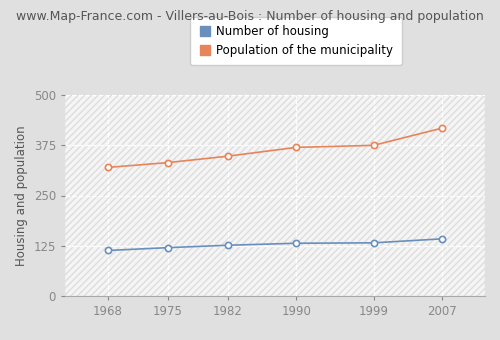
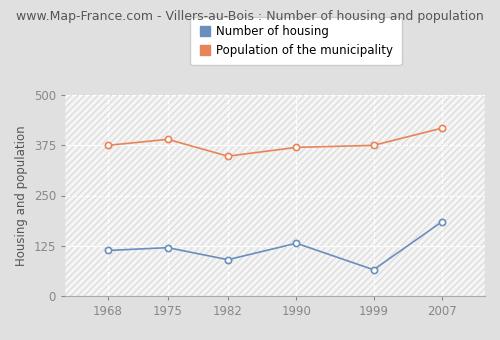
Population of the municipality/1968: 320 -> 375
Population of the municipality/1975: 332 -> 390
Number of housing/1982: 126 -> 90
Number of housing/1999: 132 -> 65
Number of housing/2007: 142 -> 185
